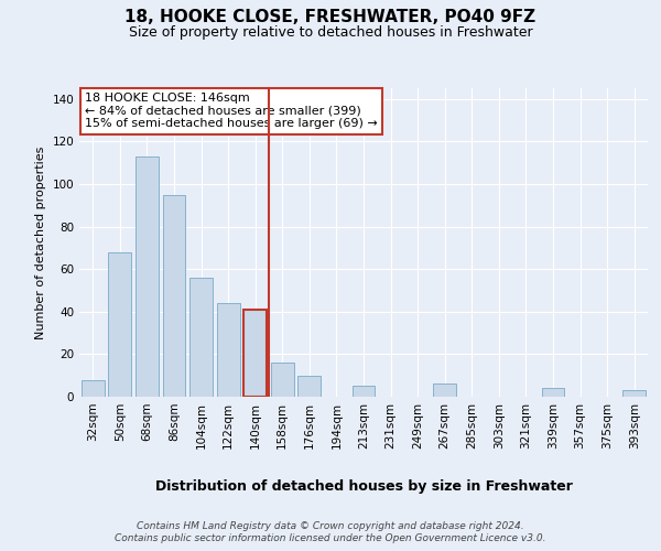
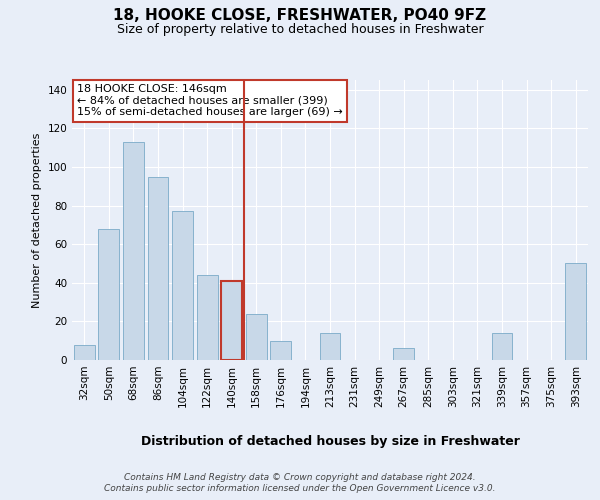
104sqm: 56 -> 77
158sqm: 16 -> 24
213sqm: 5 -> 14
339sqm: 4 -> 14
393sqm: 3 -> 50
